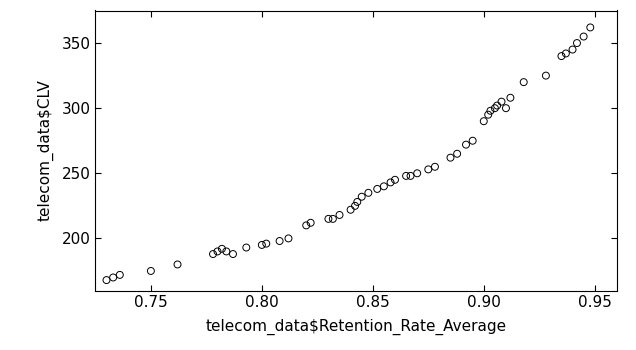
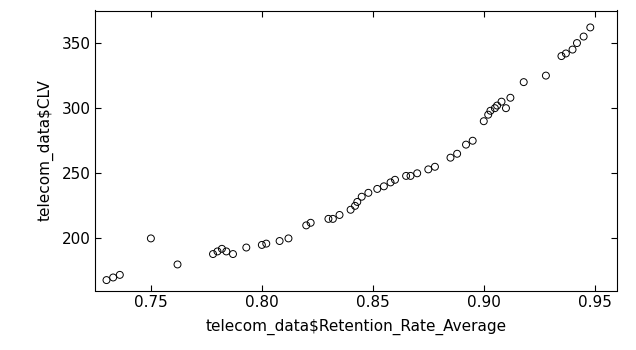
0.75: 175 -> 200
